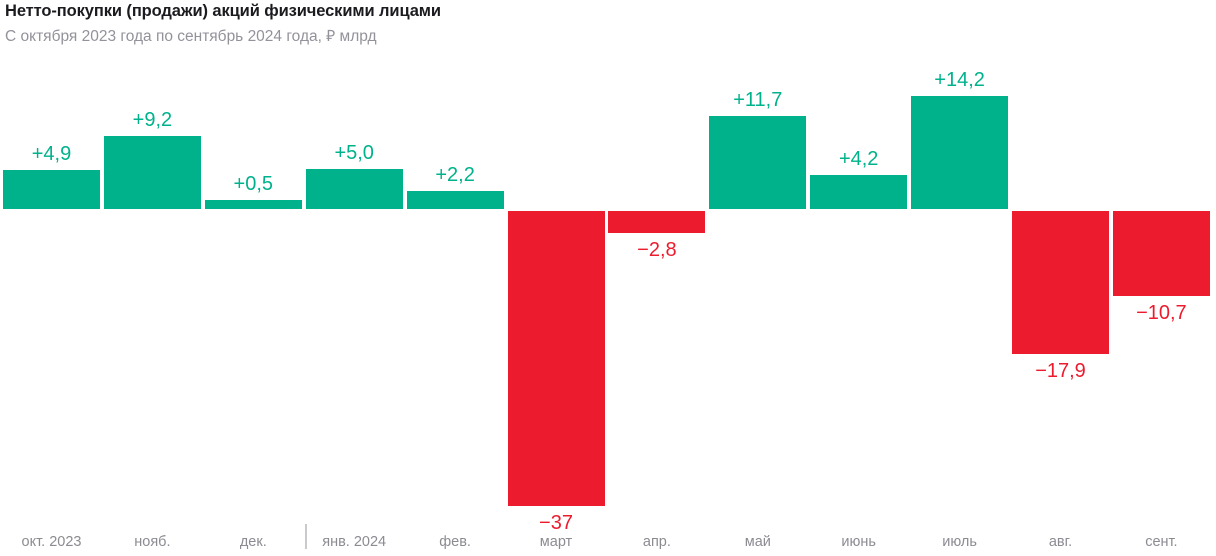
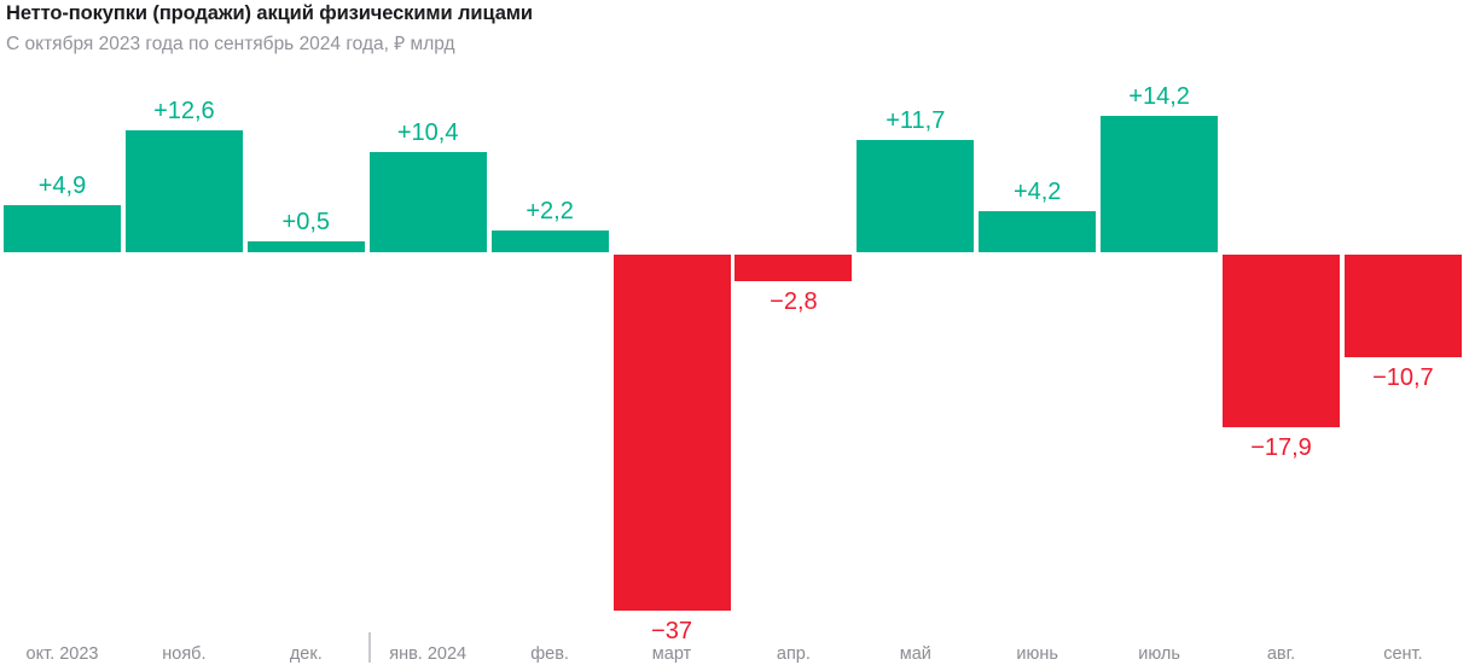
нояб.: +9,2 -> +12,6
янв. 2024: +5,0 -> +10,4
